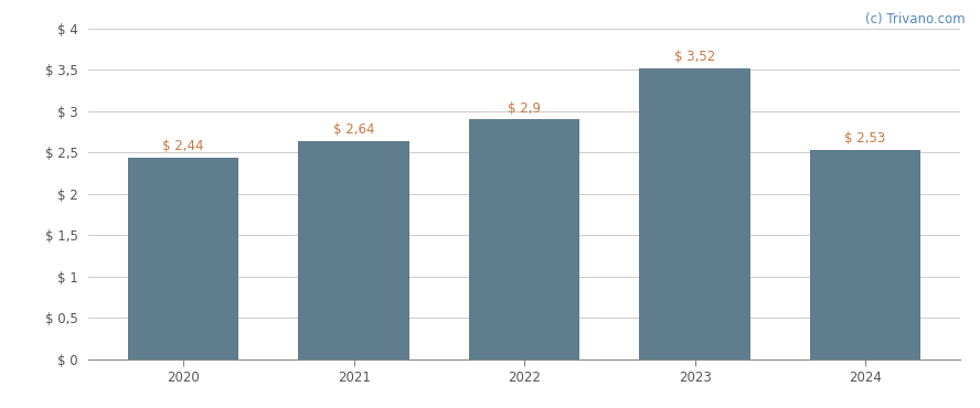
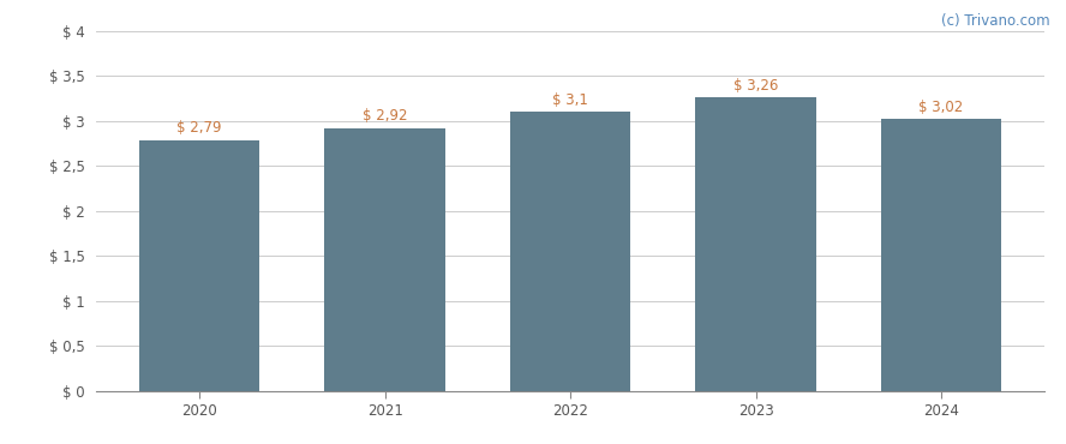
2020: 2,44 -> 2,79
2021: 2,64 -> 2,92
2022: 2,9 -> 3,1
2023: 3,52 -> 3,26
2024: 2,53 -> 3,02
